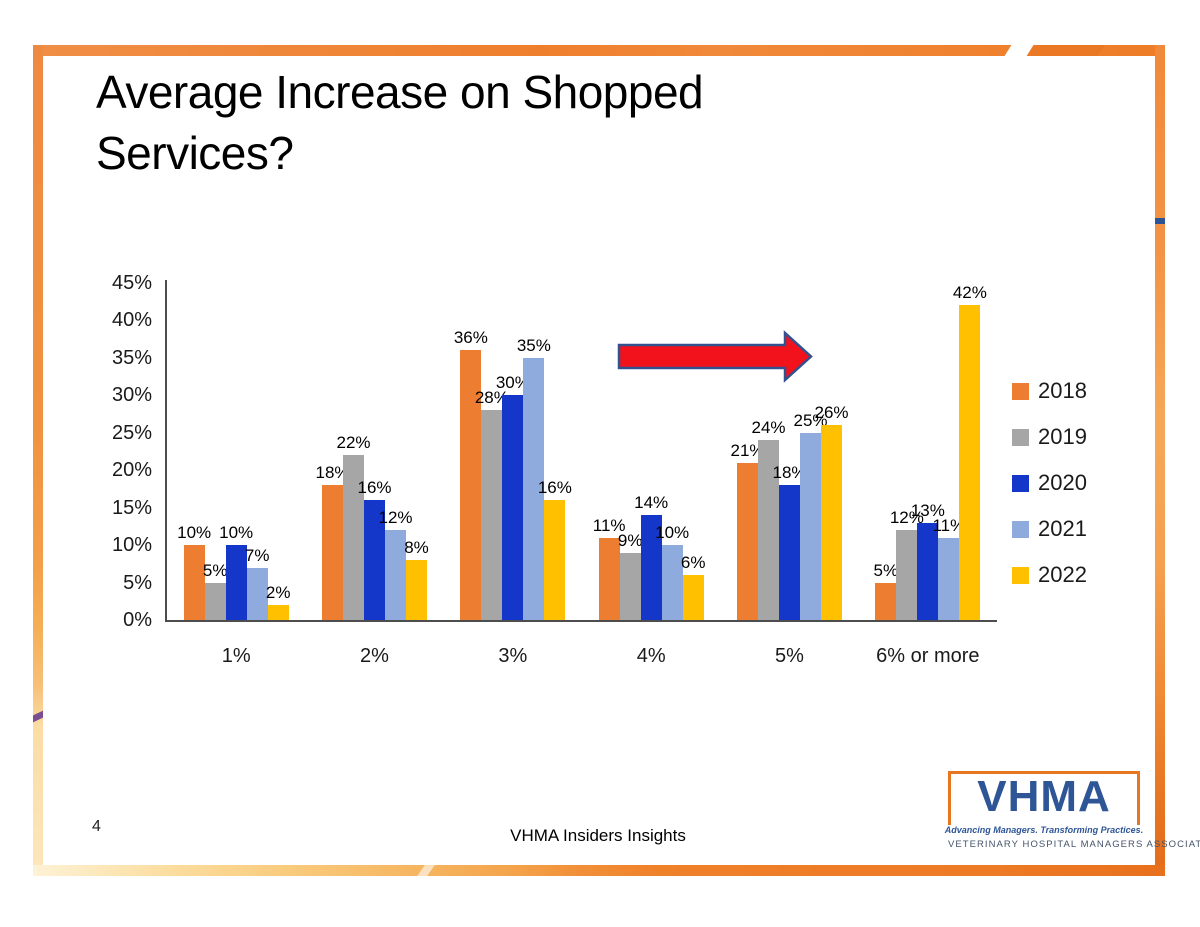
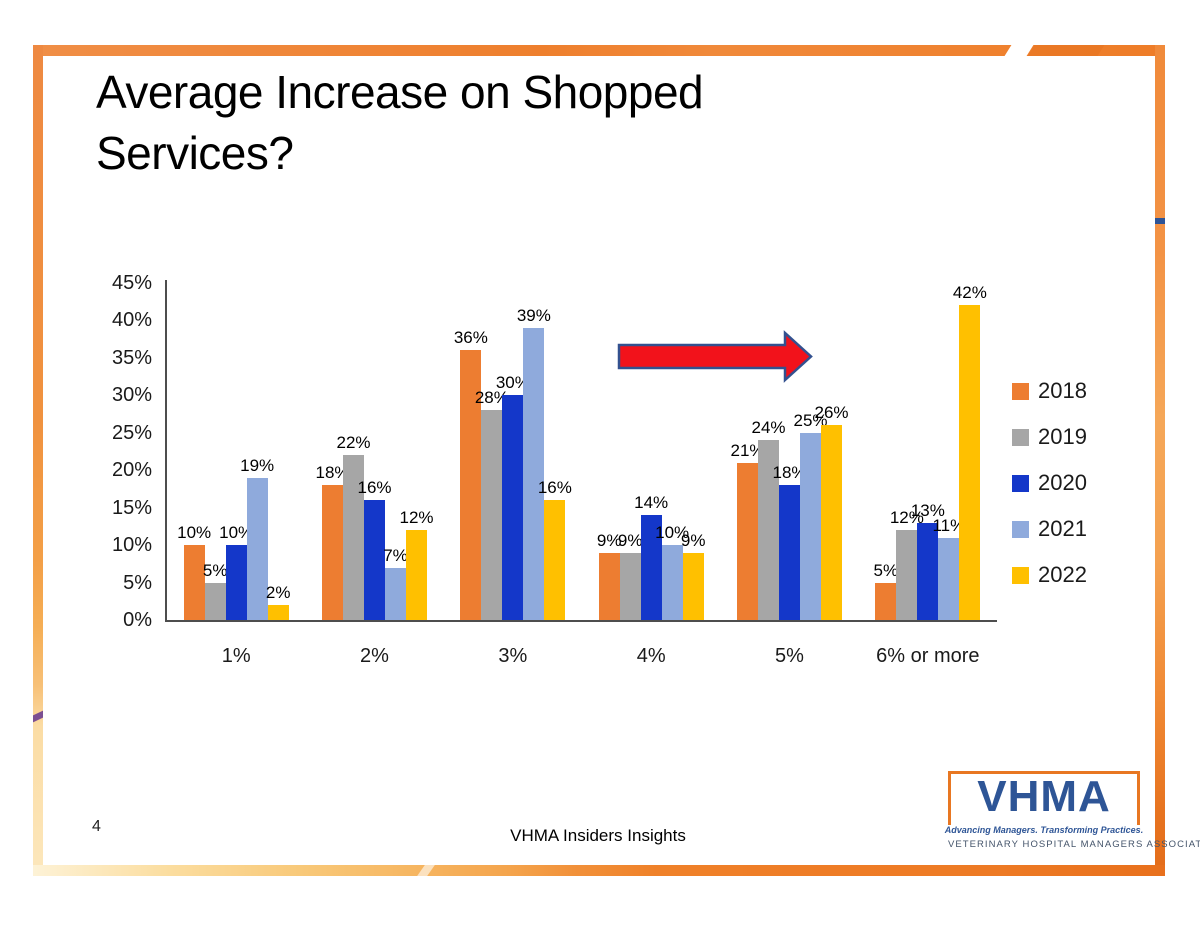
2021/1%: 7% -> 19%
2021/2%: 12% -> 7%
2022/2%: 8% -> 12%
2021/3%: 35% -> 39%
2018/4%: 11% -> 9%
2022/4%: 6% -> 9%
